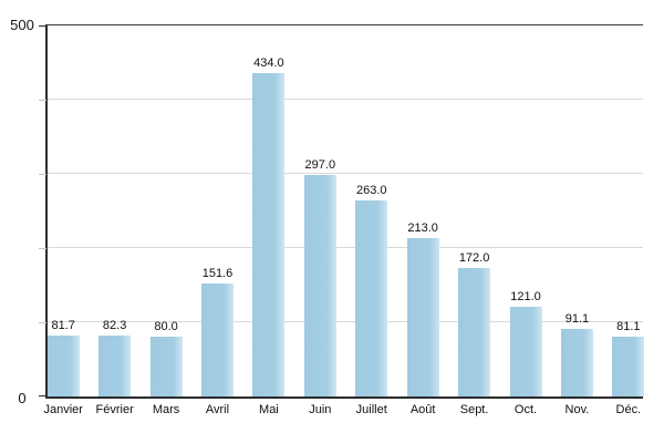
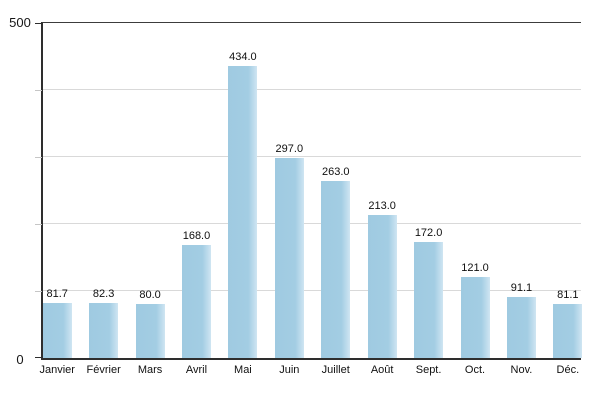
Avril: 151.6 -> 168.0
